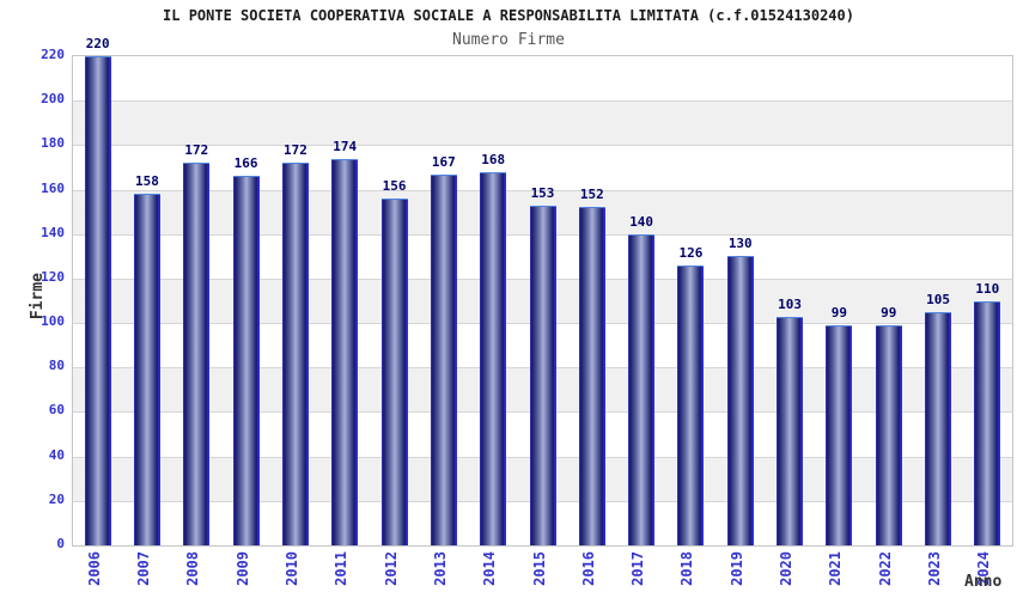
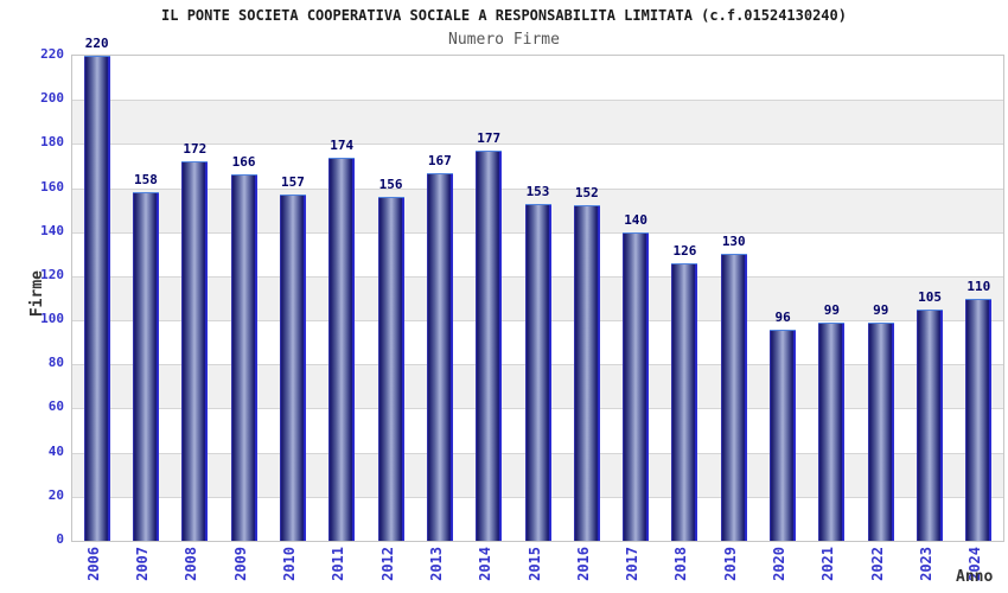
2010: 172 -> 157
2014: 168 -> 177
2020: 103 -> 96
